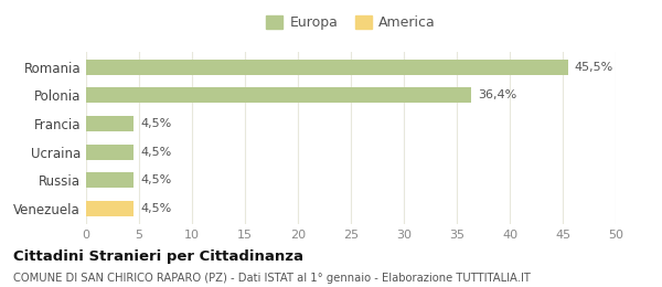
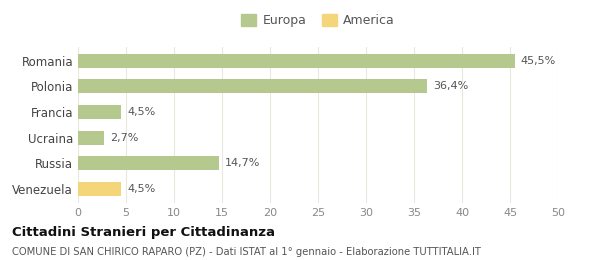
Ucraina: 4,5% -> 2,7%
Russia: 4,5% -> 14,7%
